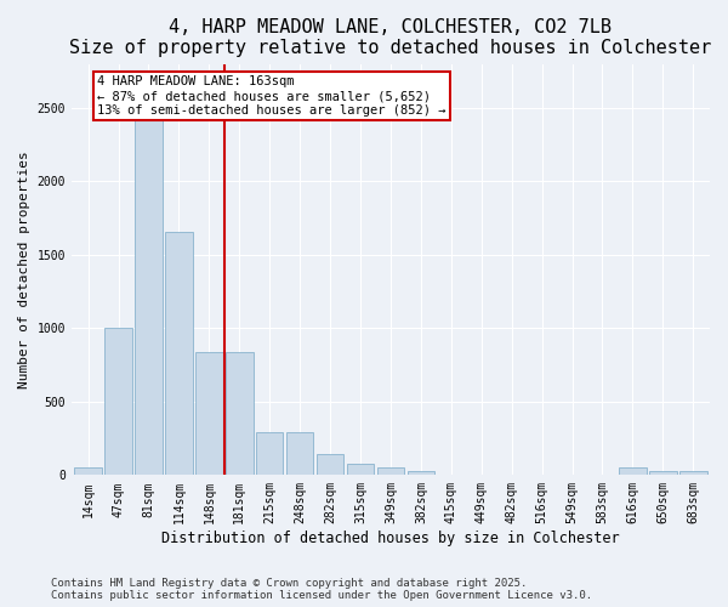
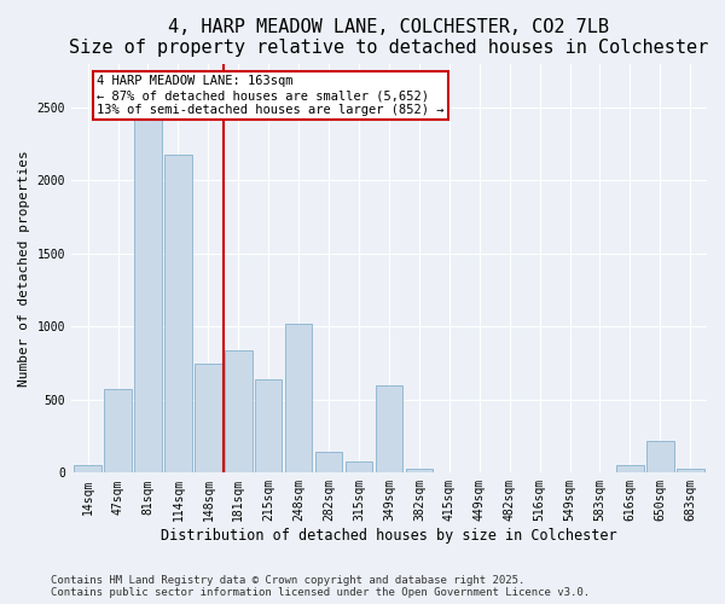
47sqm: 1000 -> 570
114sqm: 1660 -> 2180
148sqm: 840 -> 750
215sqm: 290 -> 640
248sqm: 290 -> 1020
349sqm: 60 -> 600
650sqm: 30 -> 220
